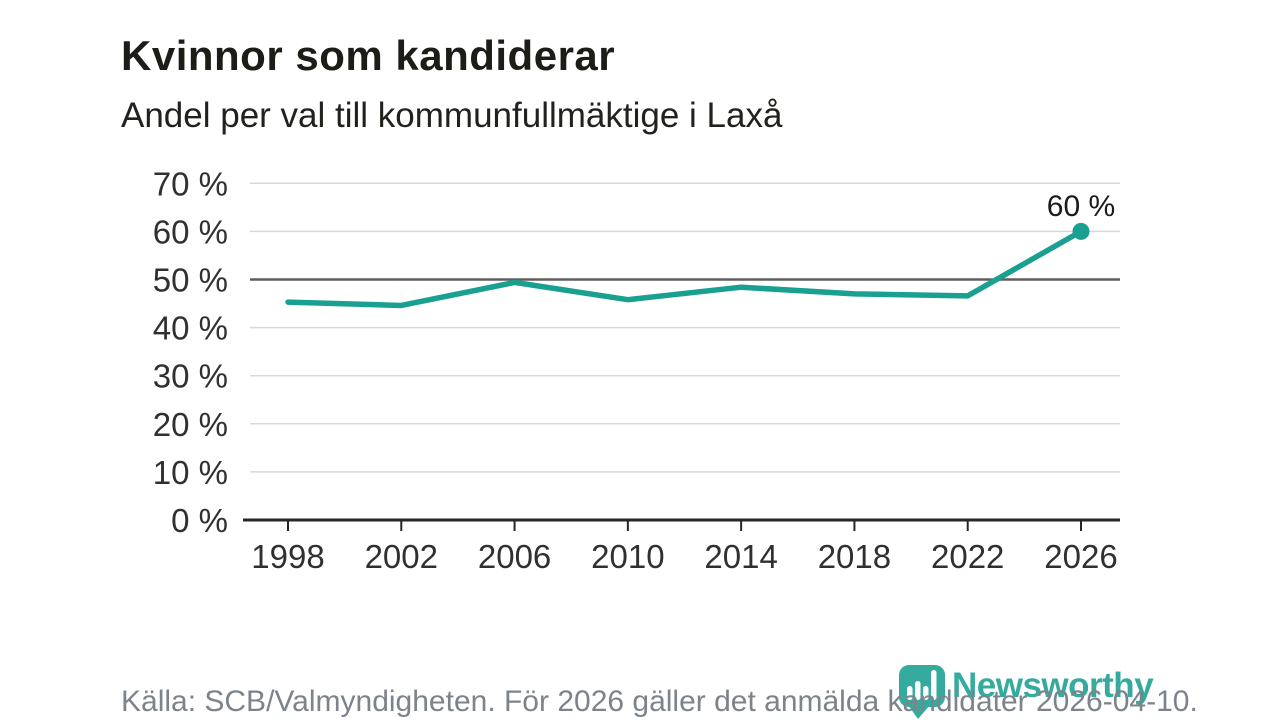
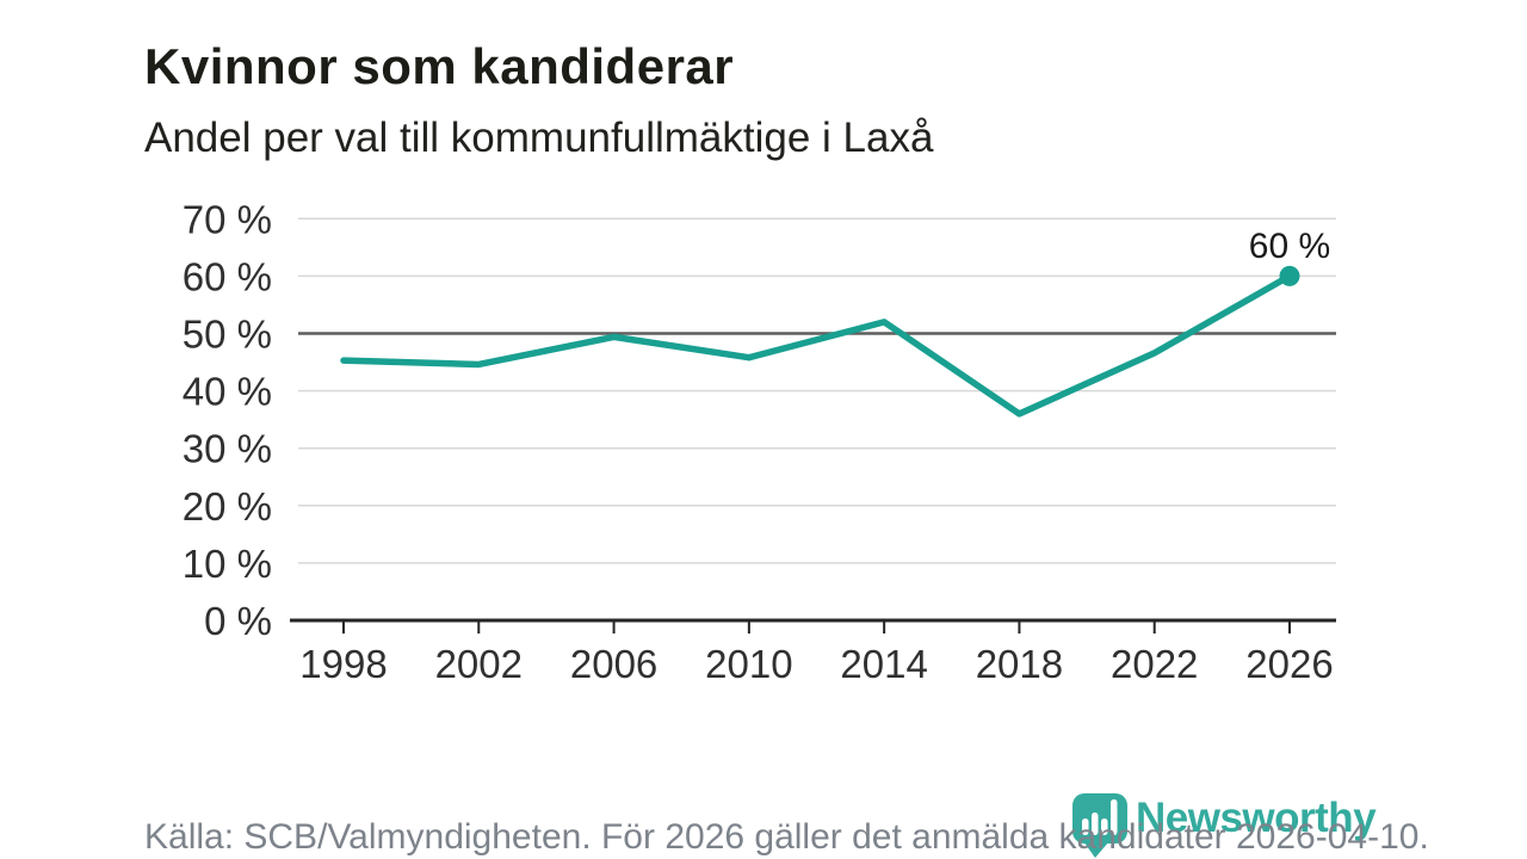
2014: 48% -> 52%
2018: 47% -> 36%
